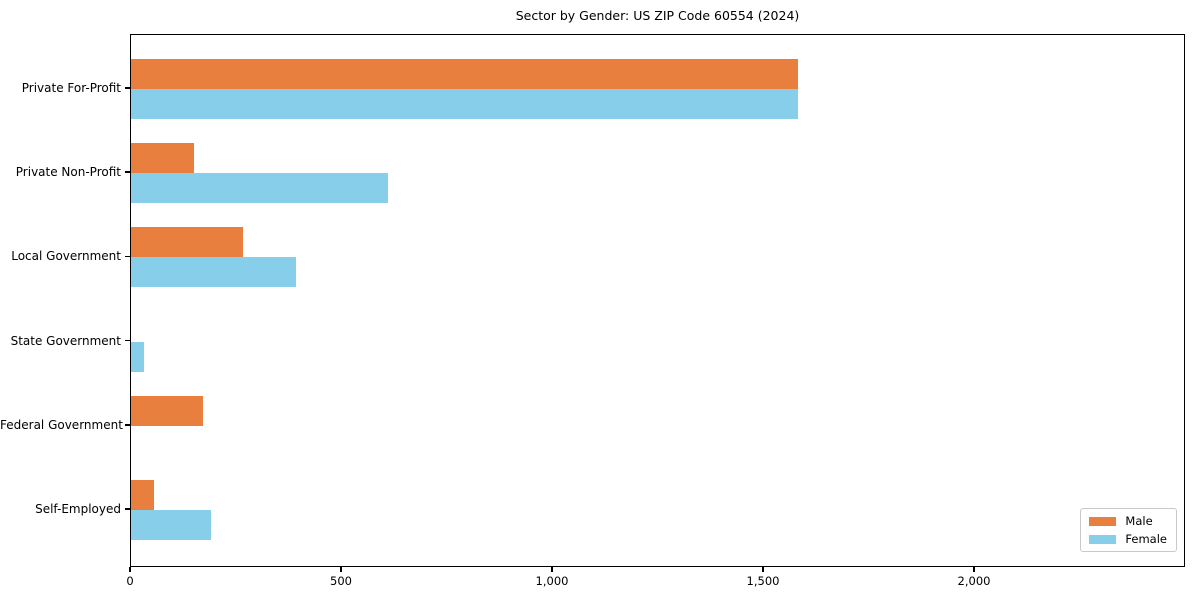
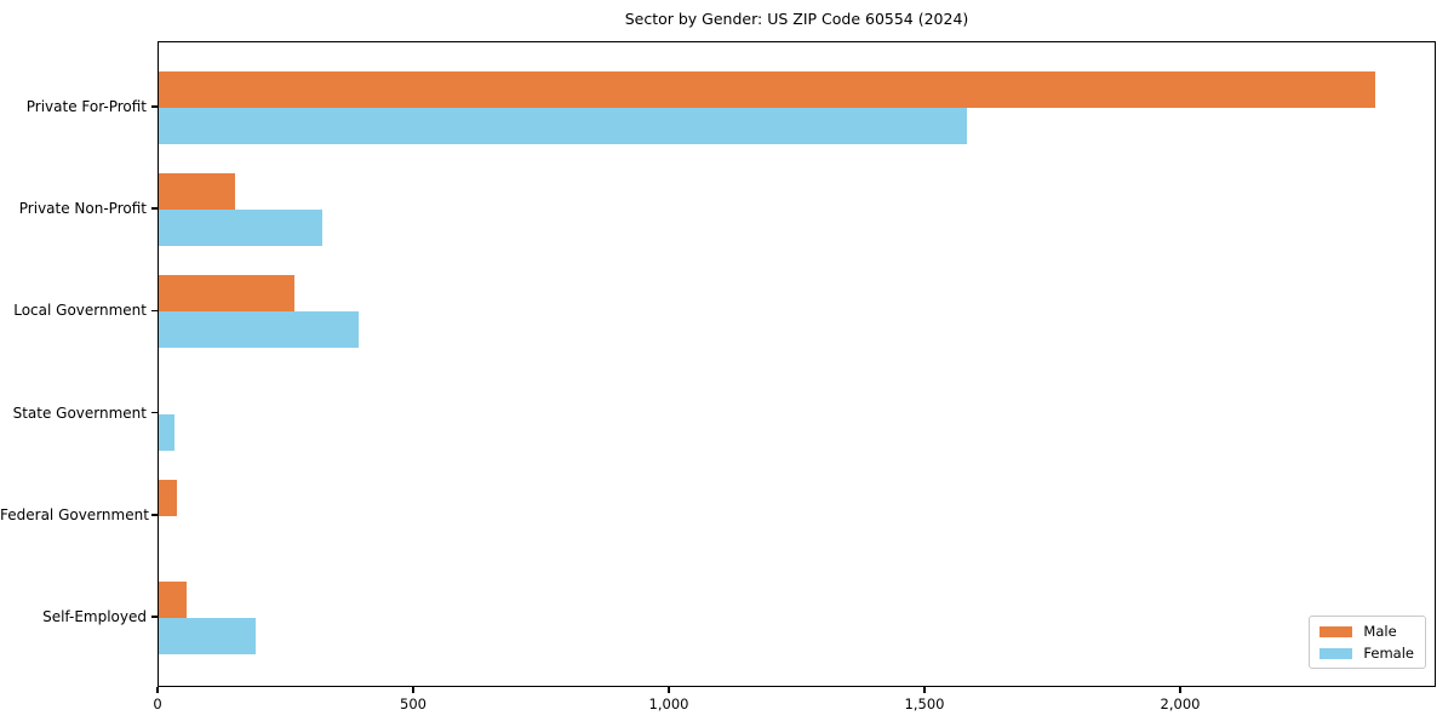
Male/Private For-Profit: 1580 -> 2380
Female/Private Non-Profit: 610 -> 320
Male/Federal Government: 170 -> 40
